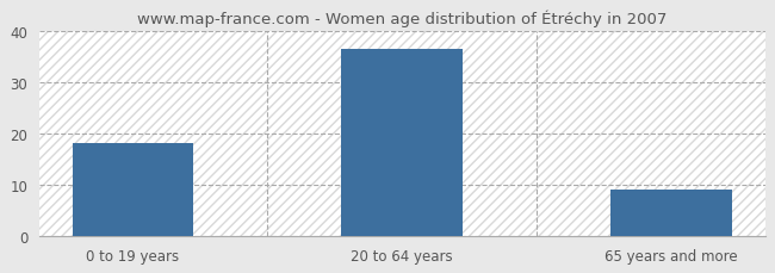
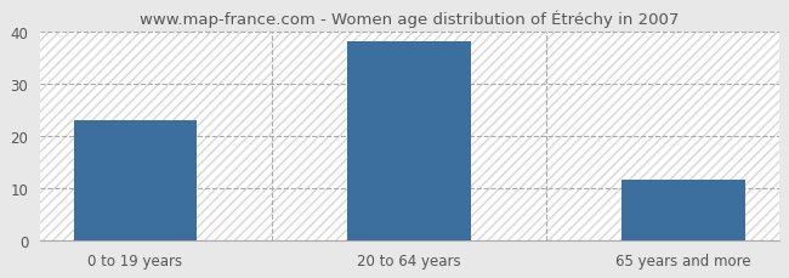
0 to 19 years: 18.0 -> 23.0
20 to 64 years: 36.5 -> 38.0
65 years and more: 9.0 -> 11.5
